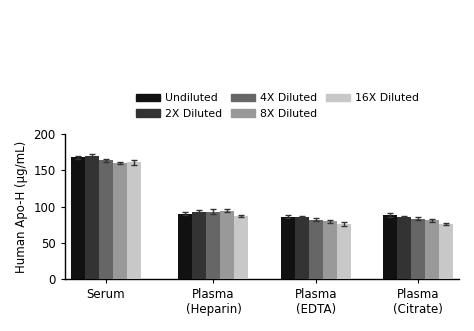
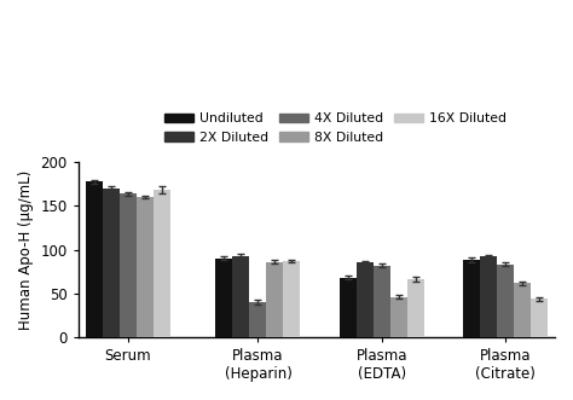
Undiluted/Serum: 168 -> 178
16X Diluted/Serum: 161 -> 168
4X Diluted/Plasma (Heparin): 93 -> 40
8X Diluted/Plasma (Heparin): 94 -> 86
Undiluted/Plasma (EDTA): 86 -> 68
8X Diluted/Plasma (EDTA): 80 -> 46
16X Diluted/Plasma (EDTA): 76 -> 66
2X Diluted/Plasma (Citrate): 85 -> 92
8X Diluted/Plasma (Citrate): 81 -> 62
16X Diluted/Plasma (Citrate): 76 -> 44
